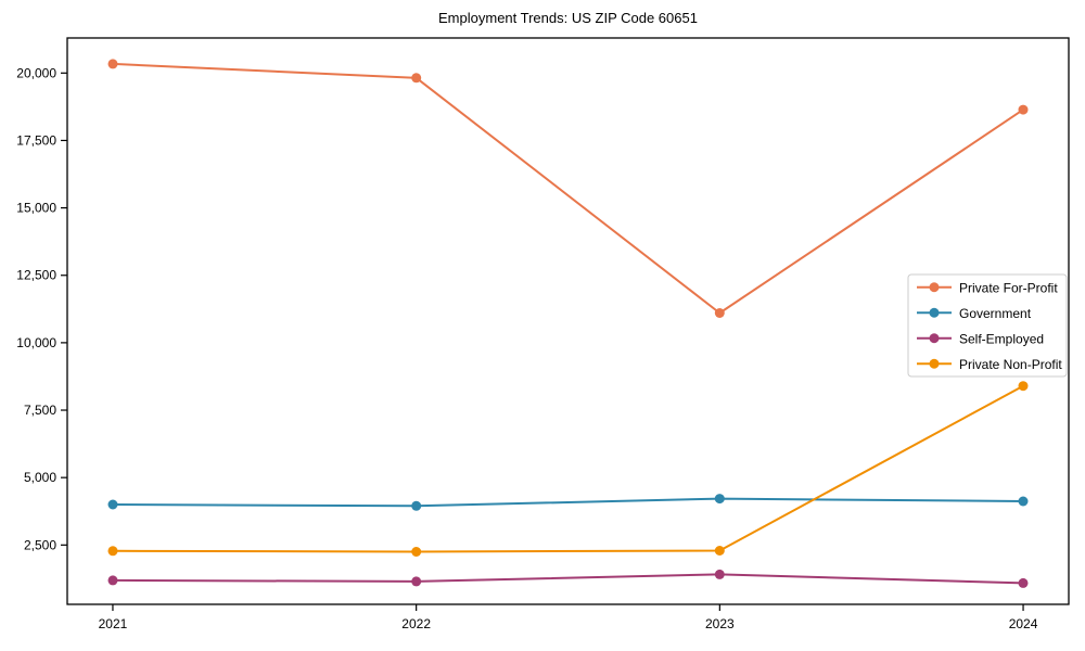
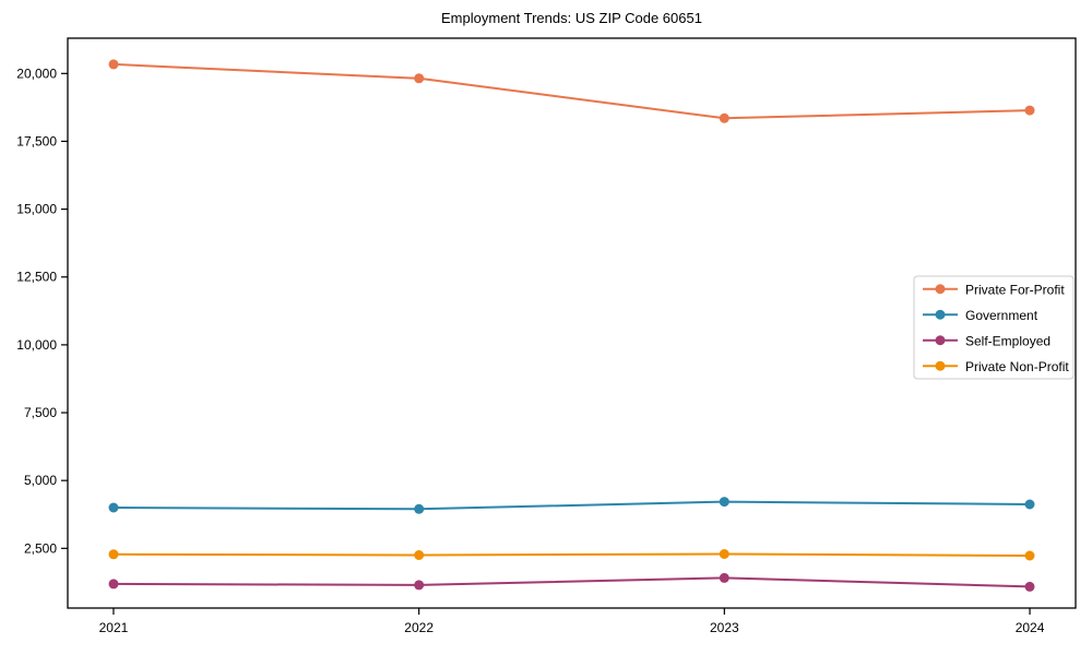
Private For-Profit/2023: 11100 -> 18400
Private Non-Profit/2024: 8400 -> 2200
